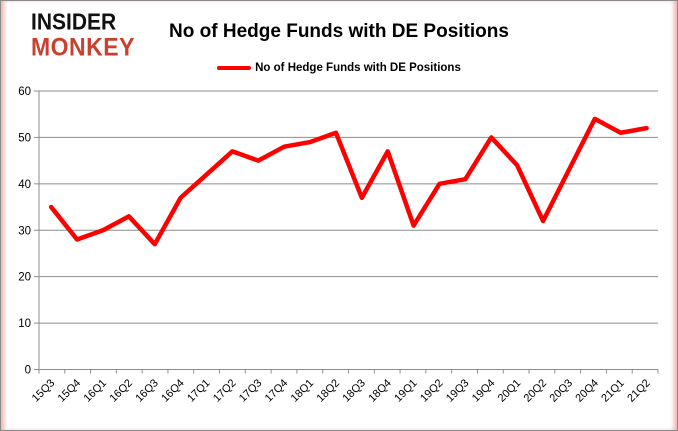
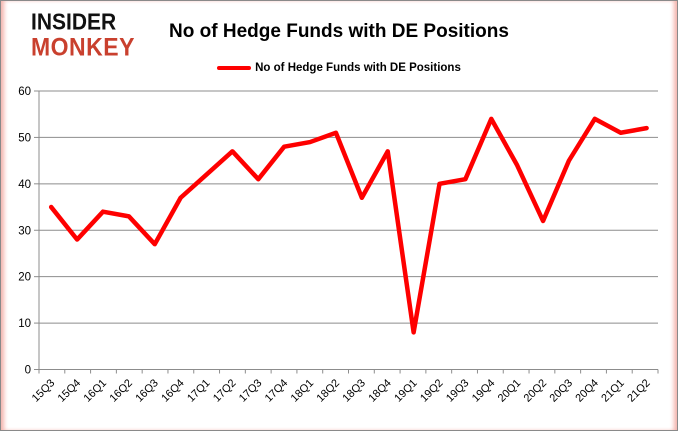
16Q1: 30 -> 34
17Q3: 45 -> 41
19Q1: 31 -> 8
19Q4: 50 -> 54
20Q3: 43 -> 45
